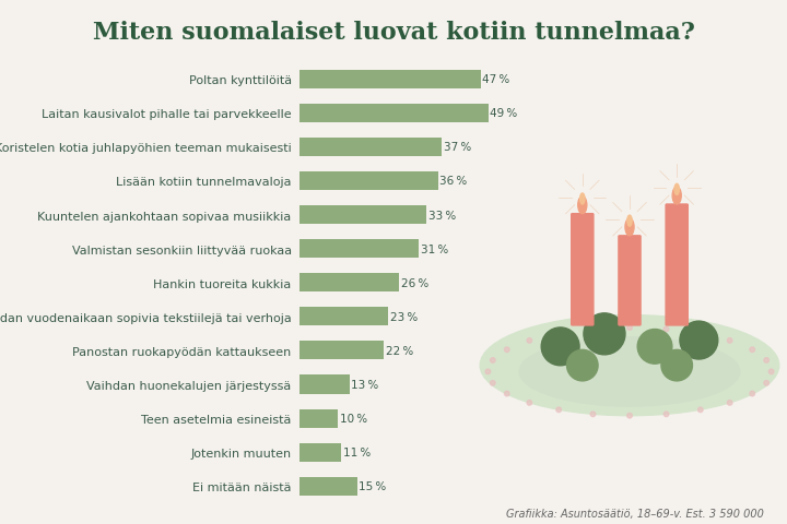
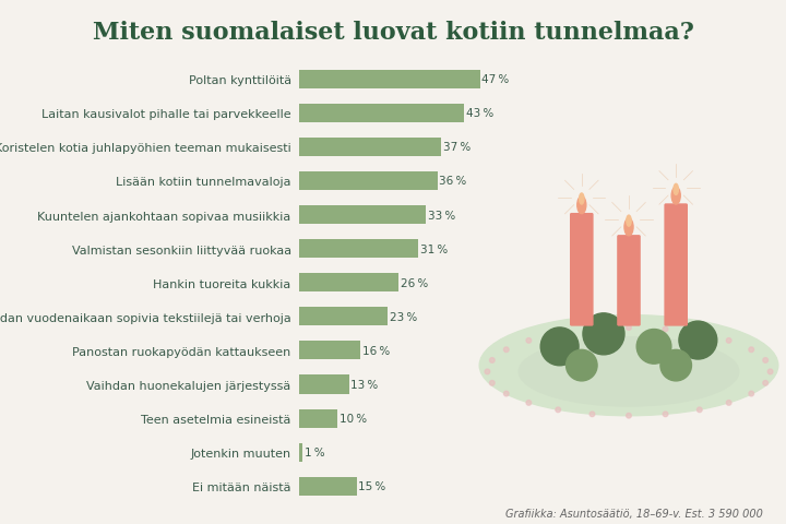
Laitan kausivalot pihalle tai parvekkeelle: 49 -> 43
Panostan ruokapyödän kattaukseen: 22 -> 16
Jotenkin muuten: 11 -> 1
